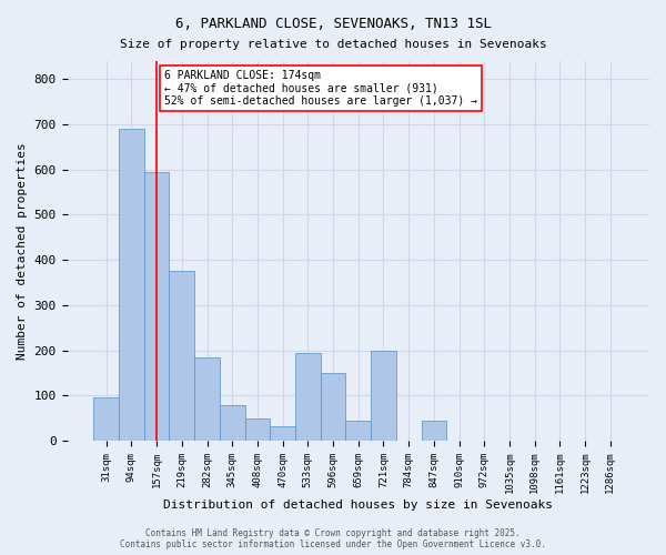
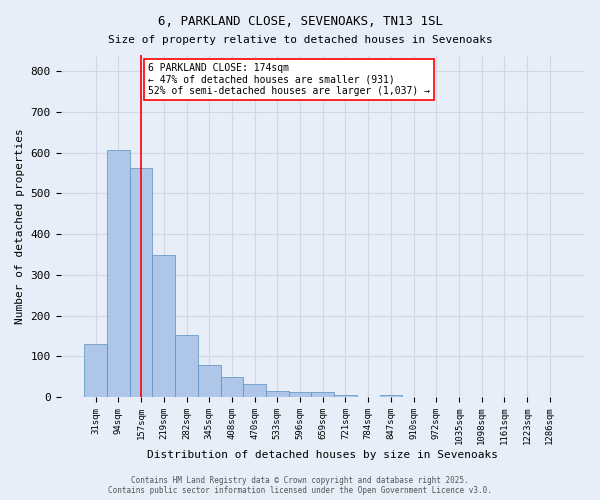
31sqm: 95 -> 130
94sqm: 690 -> 607
157sqm: 595 -> 562
219sqm: 375 -> 350
282sqm: 185 -> 152
533sqm: 195 -> 14
596sqm: 150 -> 12
659sqm: 45 -> 12
721sqm: 200 -> 4
847sqm: 45 -> 5
